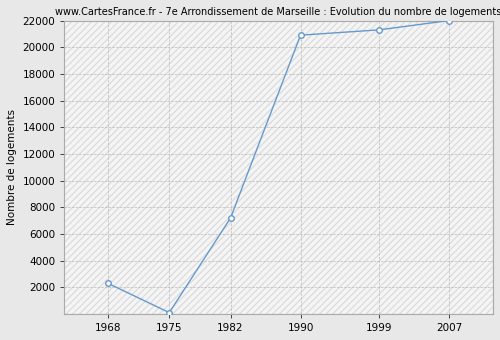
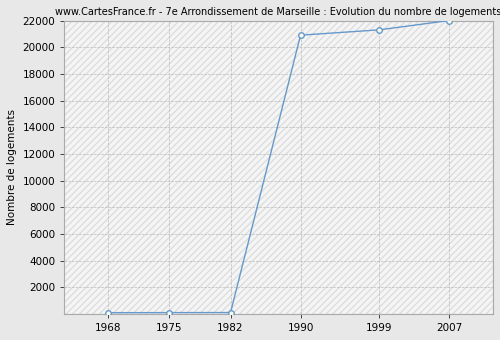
1968: 2300 -> 100
1982: 7200 -> 100
